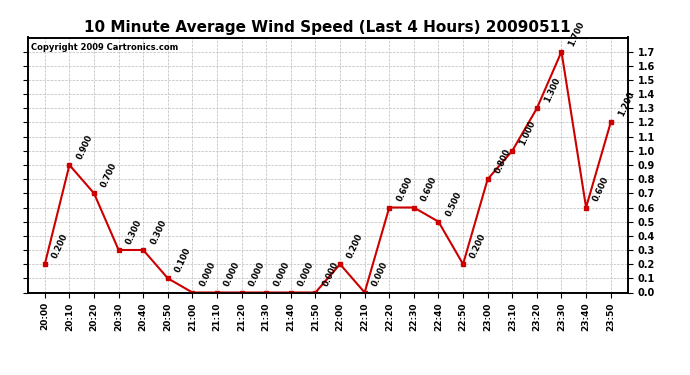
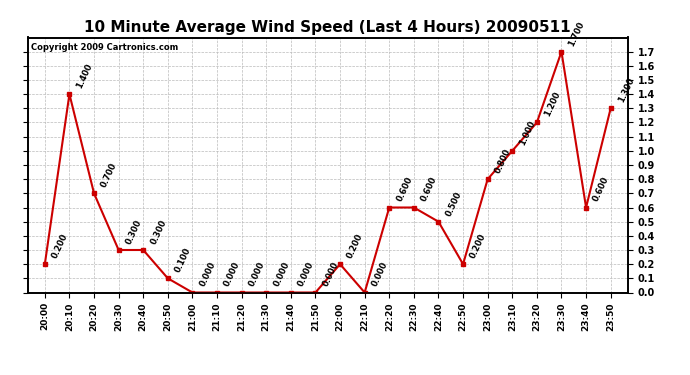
20:10: 0.900 -> 1.400
23:20: 1.300 -> 1.200
23:50: 1.200 -> 1.300
